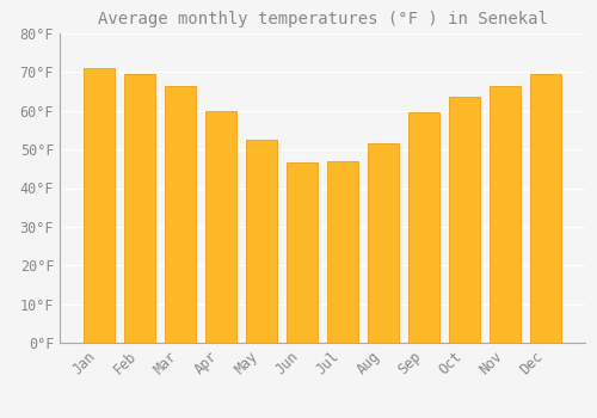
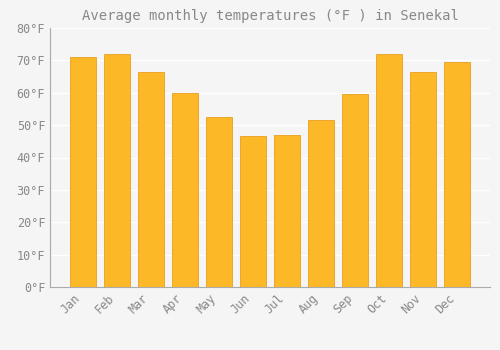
Feb: 69.5°F -> 72.0°F
Oct: 63.5°F -> 72.0°F
